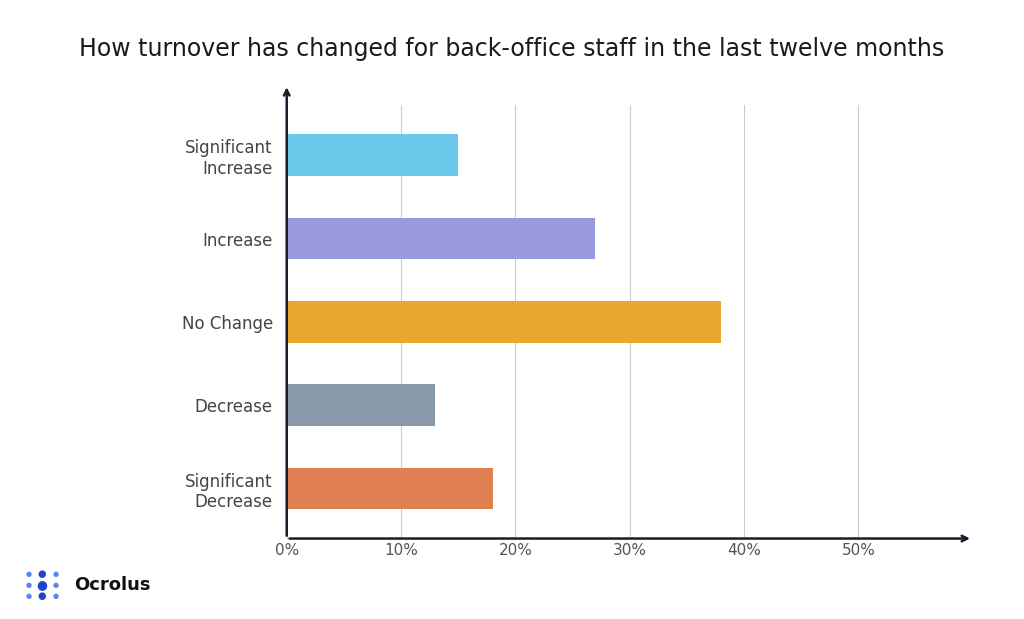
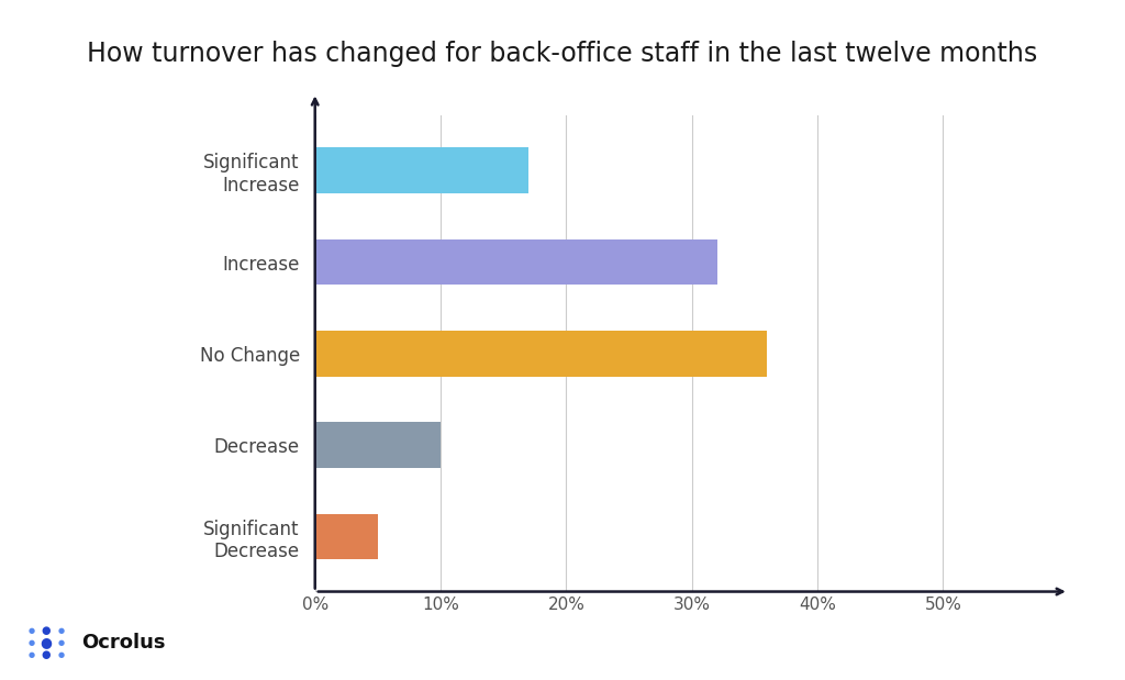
Significant Increase: 15% -> 17%
Increase: 27% -> 32%
No Change: 38% -> 36%
Decrease: 13% -> 10%
Significant Decrease: 18% -> 5%
